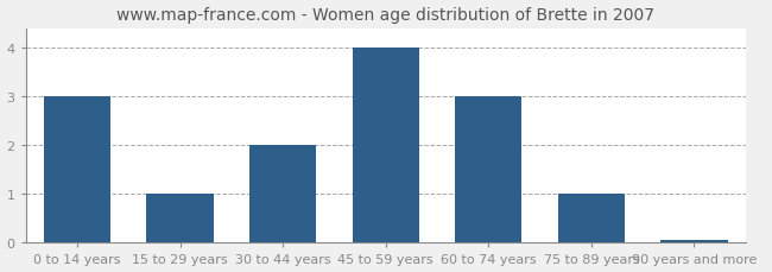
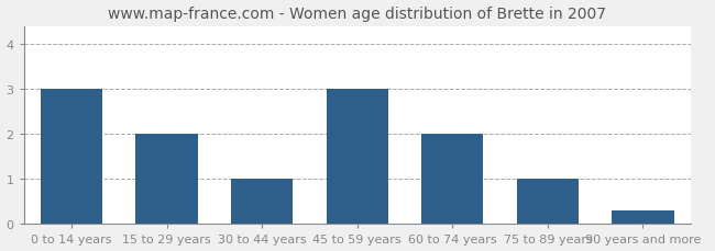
15 to 29 years: 1.00 -> 2.00
30 to 44 years: 2.00 -> 1.00
45 to 59 years: 4.00 -> 3.00
60 to 74 years: 3.00 -> 2.00
90 years and more: 0.05 -> 0.30
